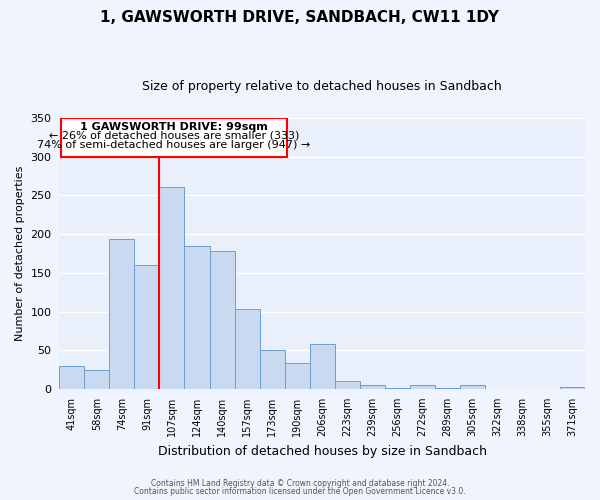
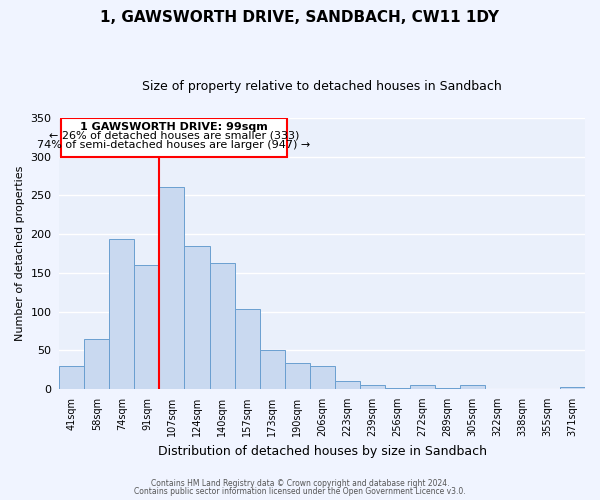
58sqm: 24 -> 65
140sqm: 178 -> 163
206sqm: 58 -> 30
